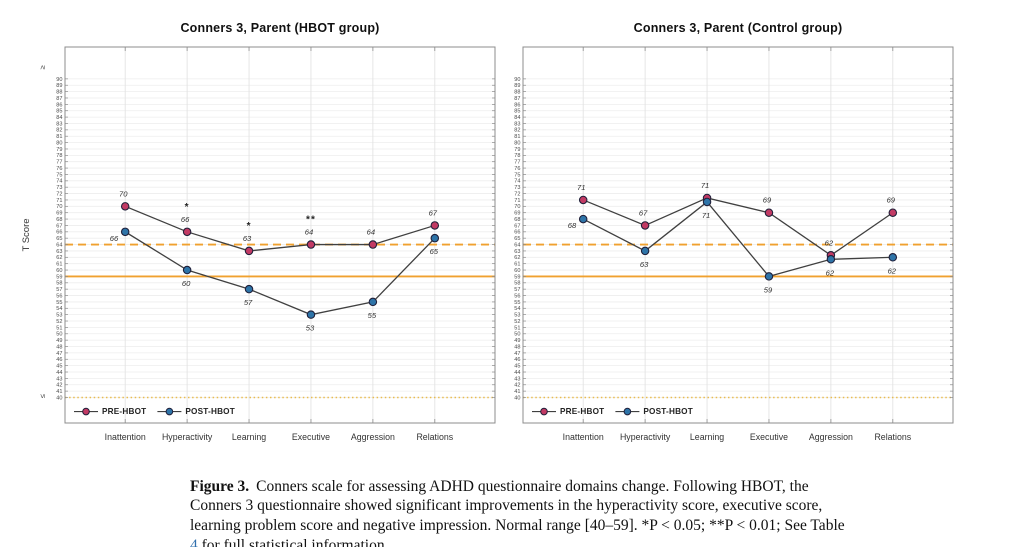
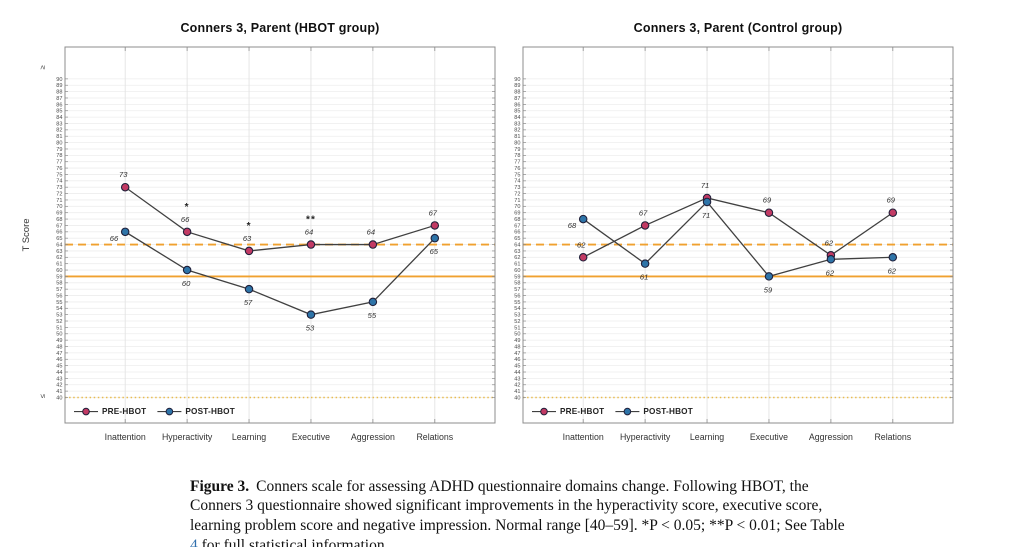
Conners 3, Parent (HBOT group)/PRE-HBOT/Inattention: 70 -> 73
Conners 3, Parent (Control group)/PRE-HBOT/Inattention: 71 -> 62
Conners 3, Parent (Control group)/POST-HBOT/Hyperactivity: 63 -> 61
